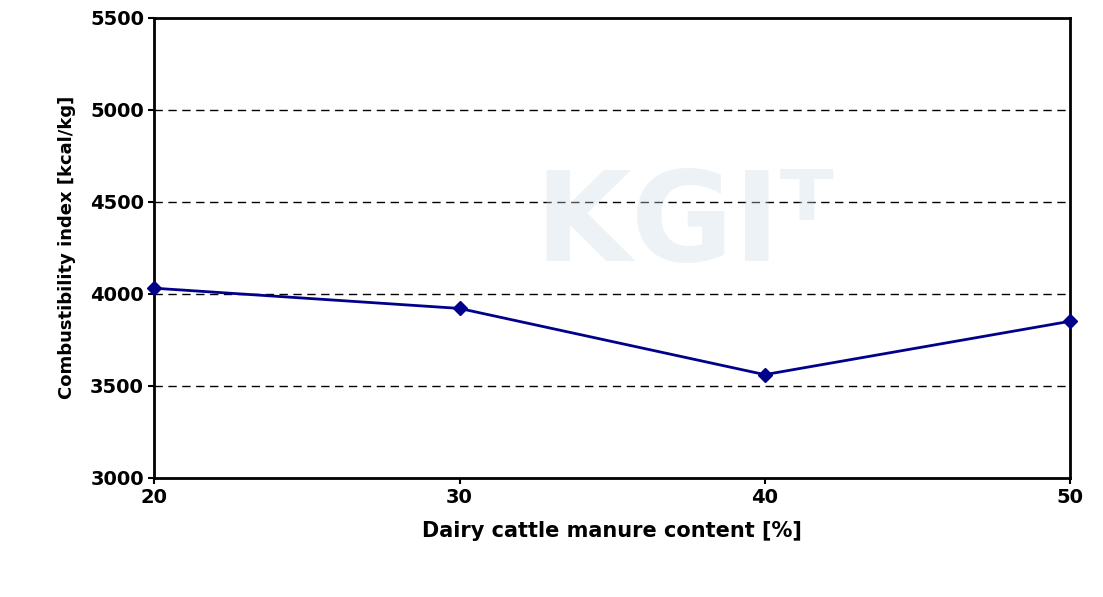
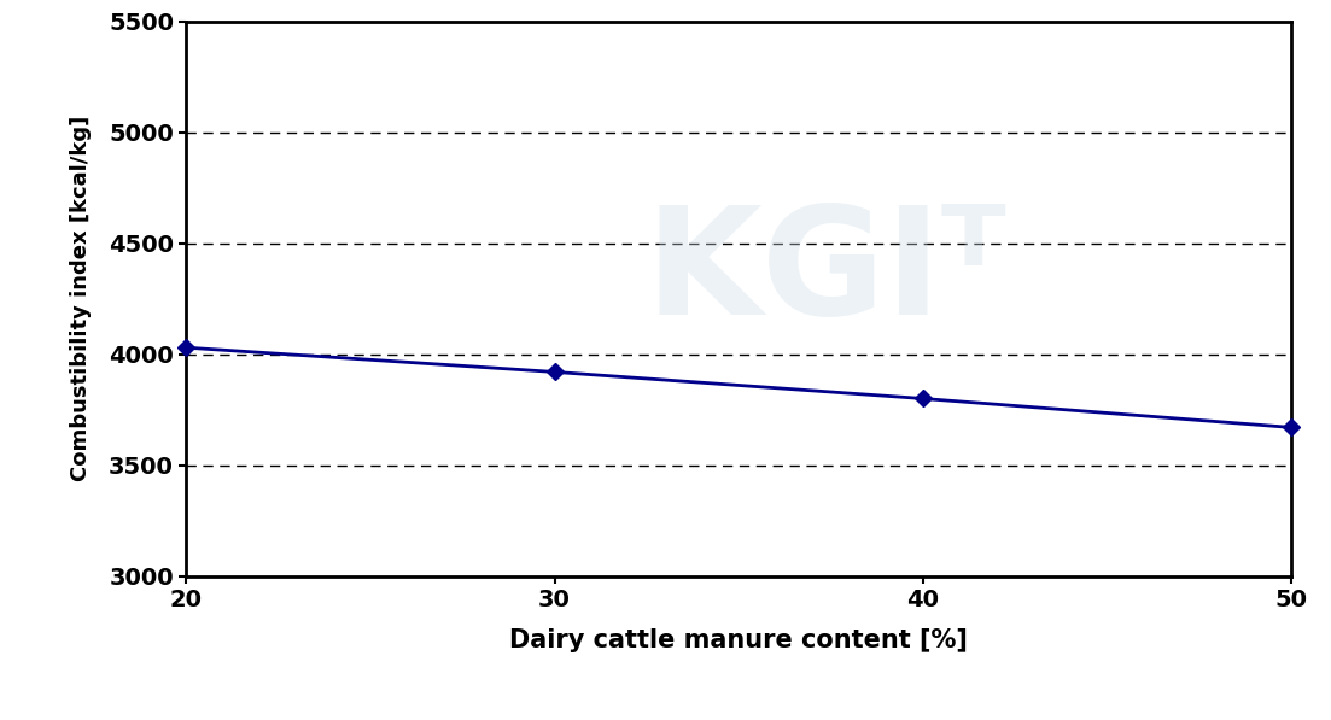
40: 3560 -> 3800
50: 3850 -> 3670
